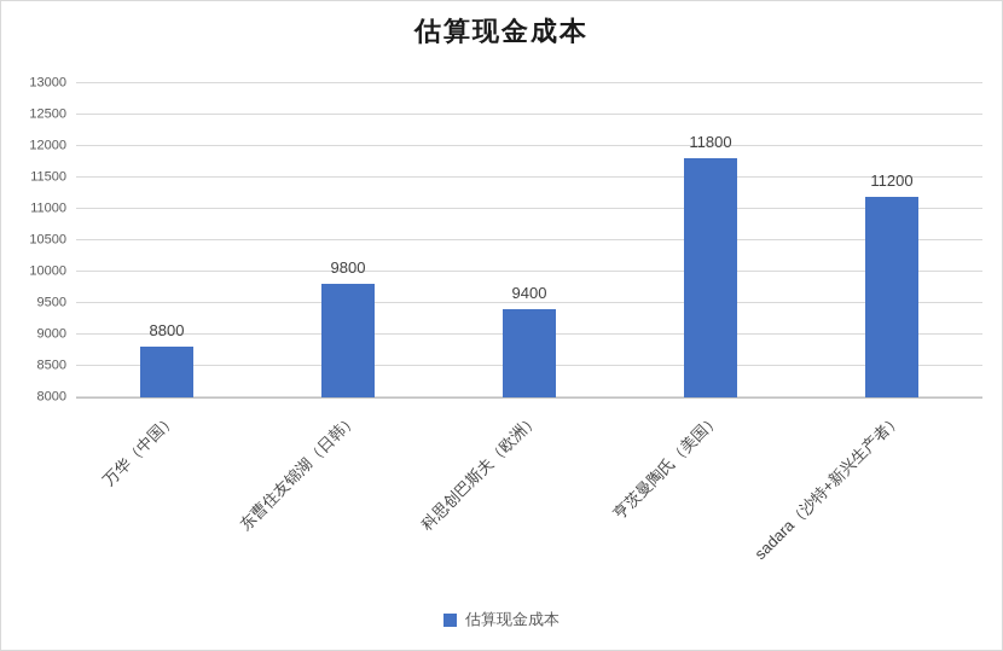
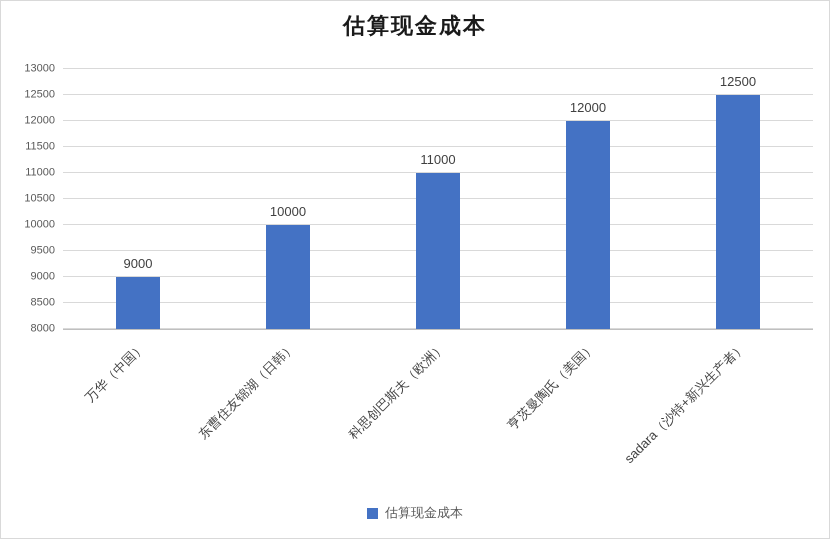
万华（中国）: 8800 -> 9000
东曹住友锦湖（日韩）: 9800 -> 10000
科思创巴斯夫（欧洲）: 9400 -> 11000
亨茨曼陶氏（美国）: 11800 -> 12000
sadara（沙特+新兴生产者）: 11200 -> 12500
